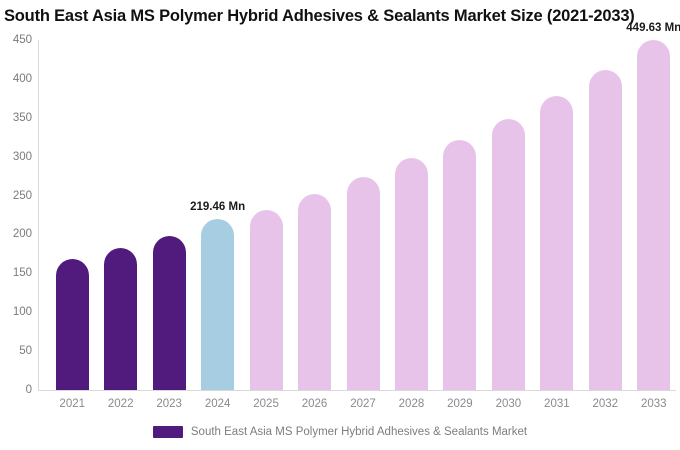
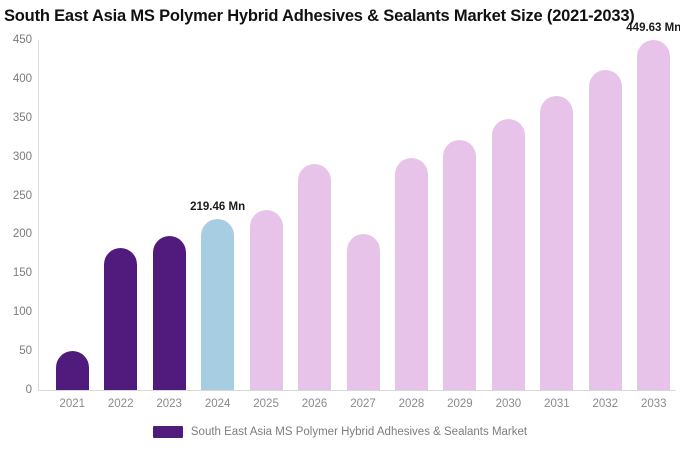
2021: 170 -> 50
2026: 250 -> 290
2027: 270 -> 200
